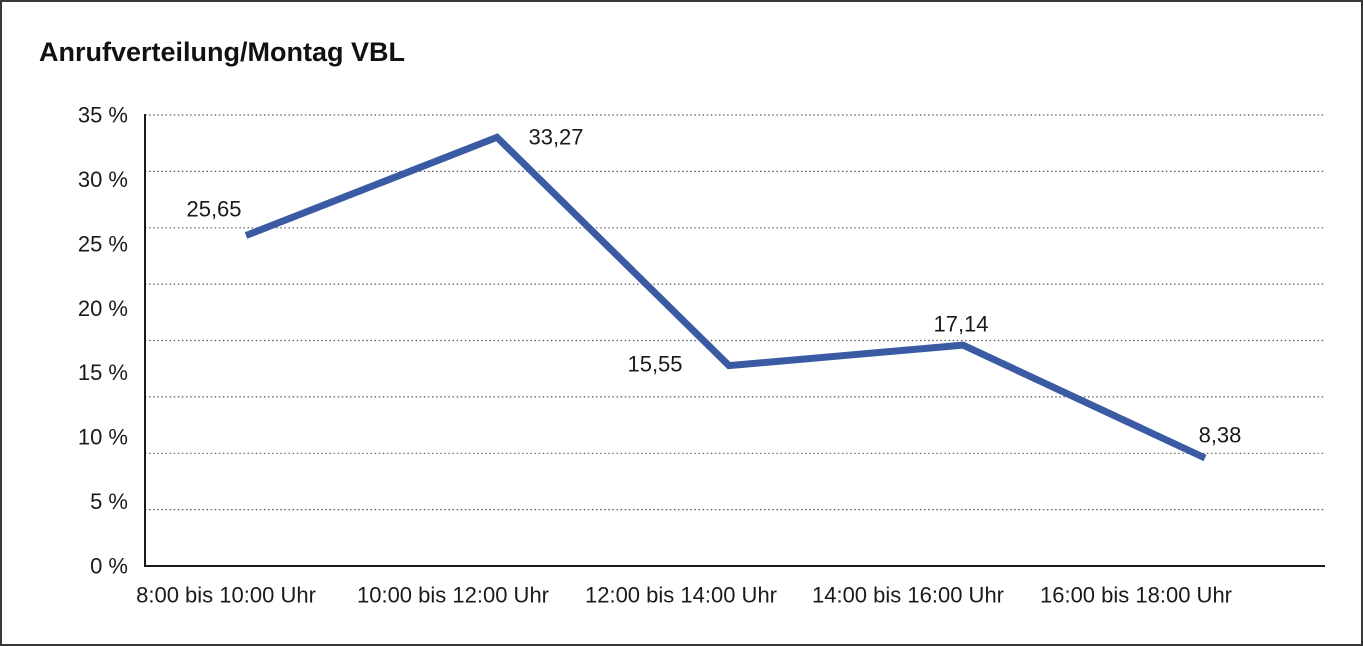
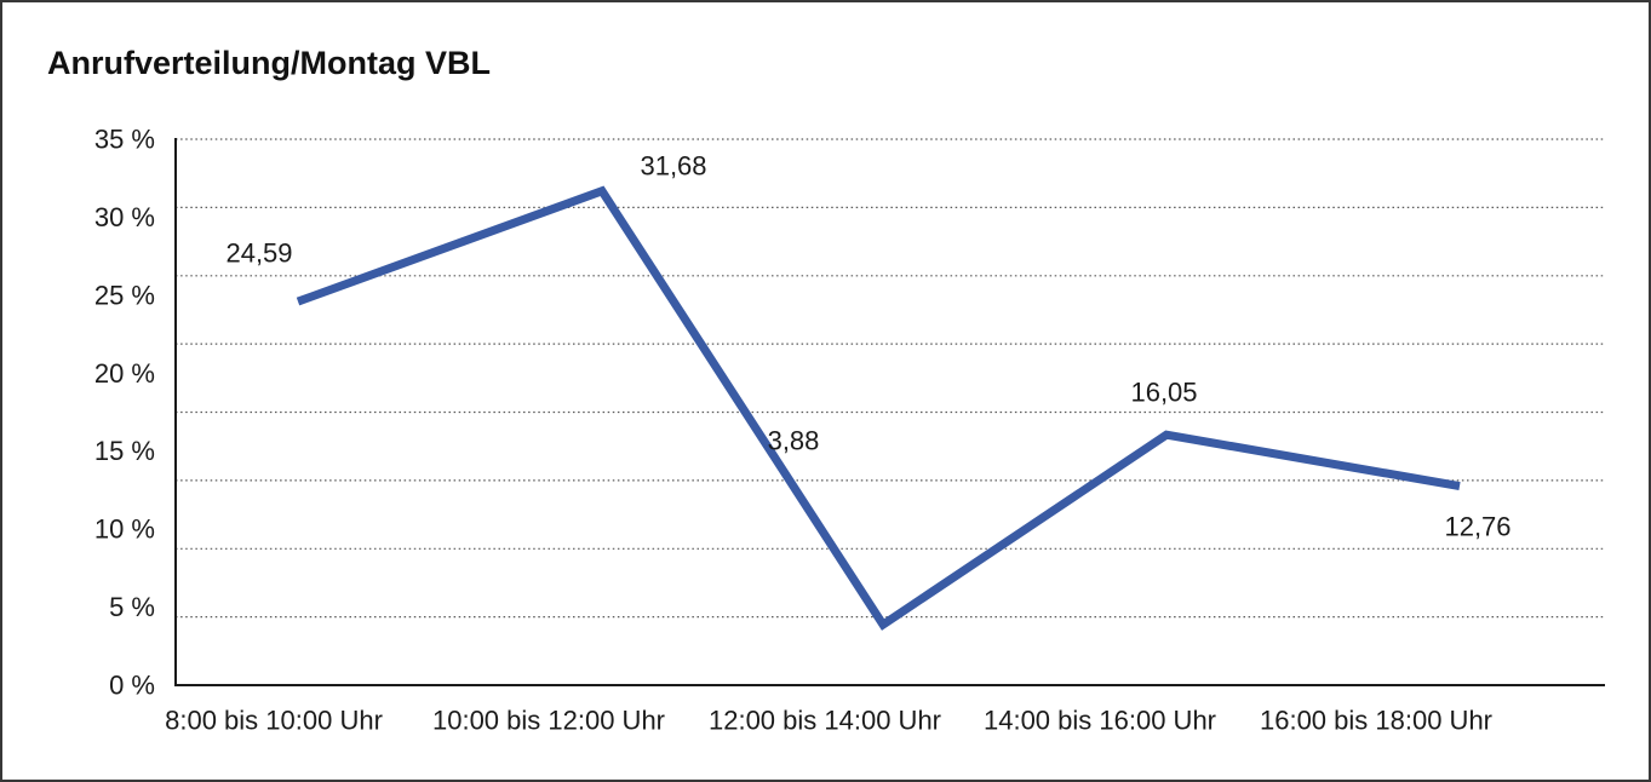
8:00 bis 10:00 Uhr: 25,65 -> 24,59
10:00 bis 12:00 Uhr: 33,27 -> 31,68
12:00 bis 14:00 Uhr: 15,55 -> 3,88
14:00 bis 16:00 Uhr: 17,14 -> 16,05
16:00 bis 18:00 Uhr: 8,38 -> 12,76
